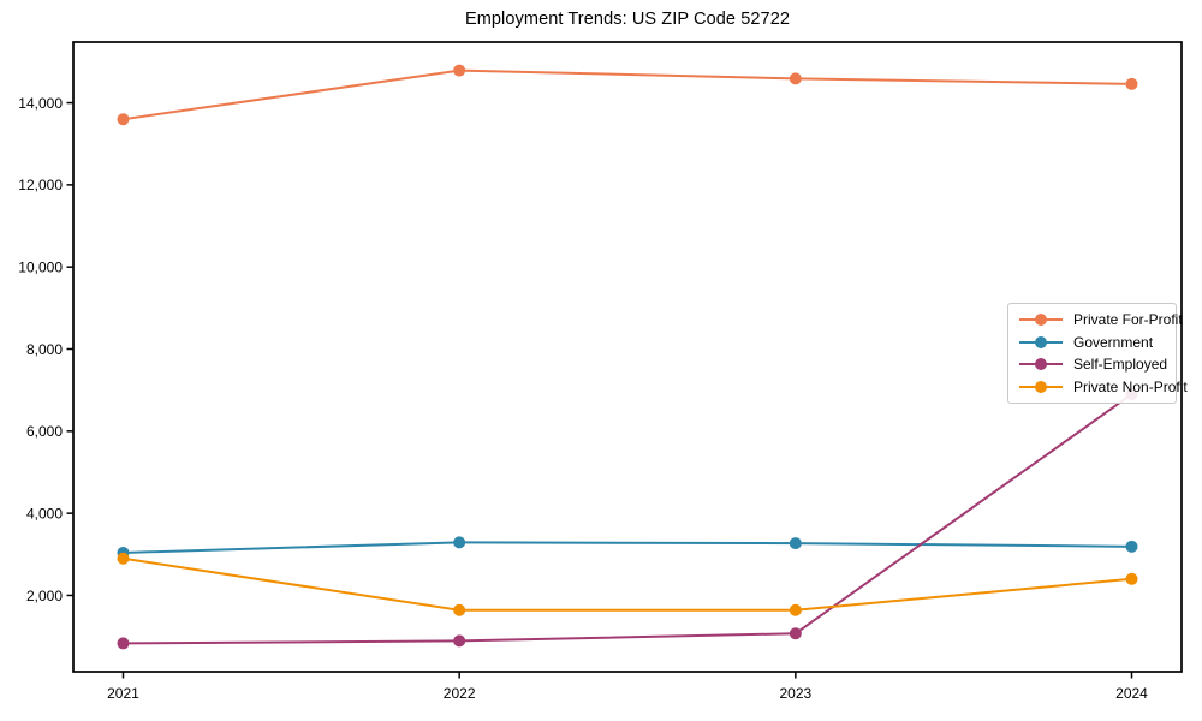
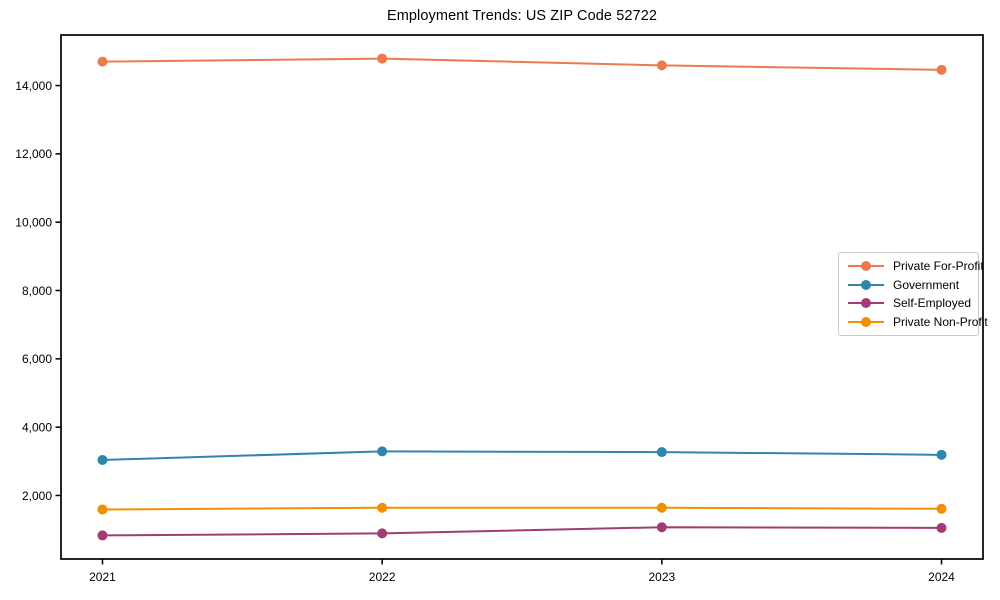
Private For-Profit/2021: 13600 -> 14700
Private Non-Profit/2021: 2900 -> 1600
Self-Employed/2024: 6900 -> 1000
Private Non-Profit/2024: 2400 -> 1600
